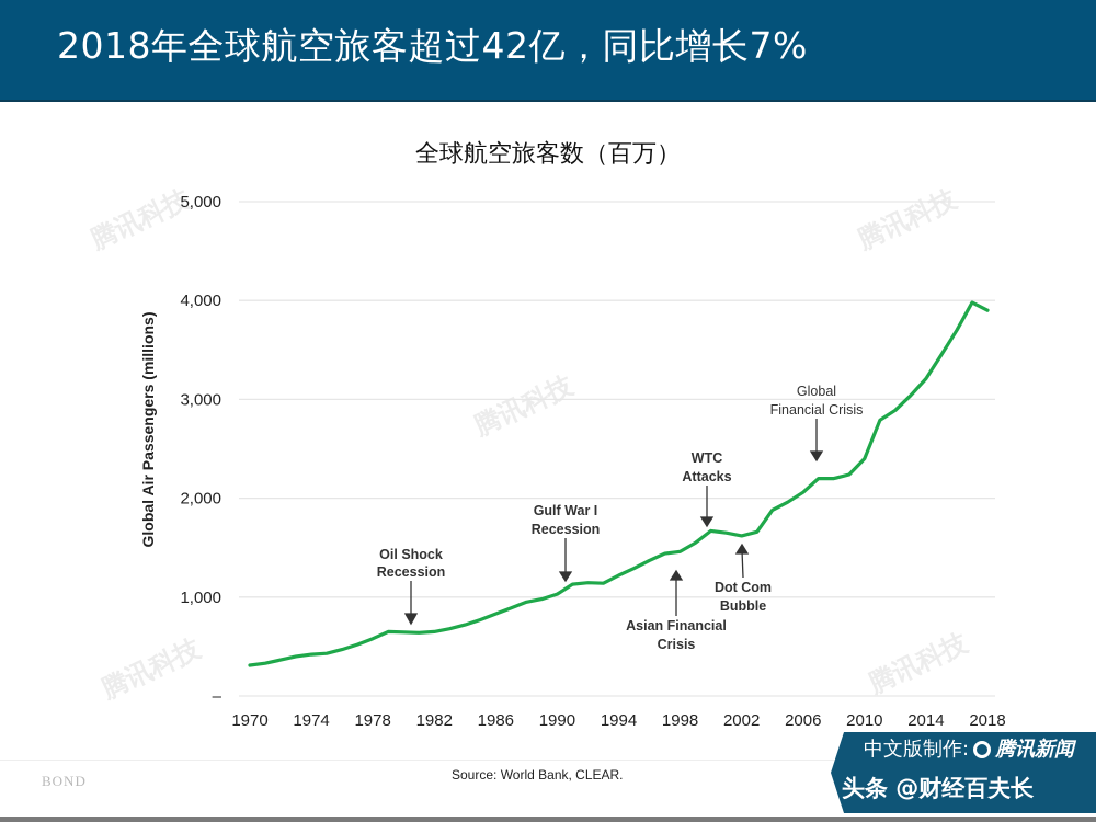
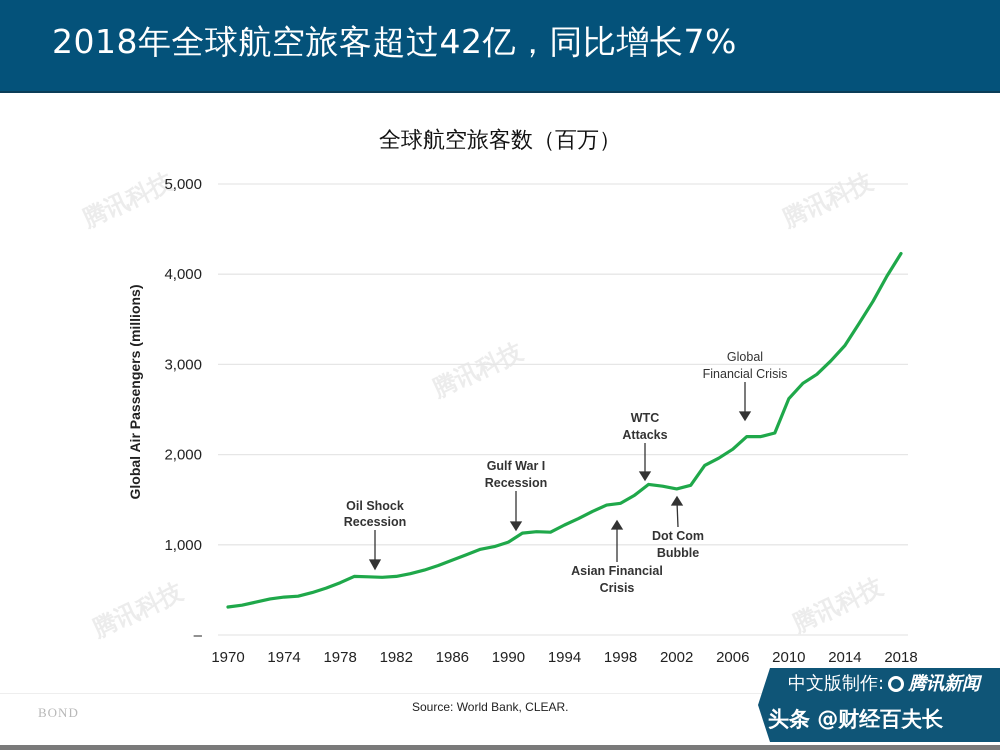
2010: 2400 -> 2600
2018: 3900 -> 4200
